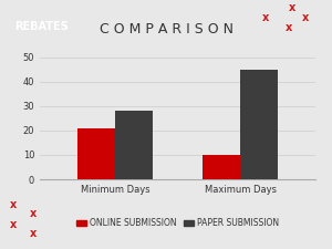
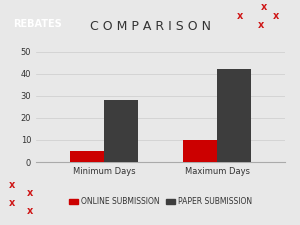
ONLINE SUBMISSION/Minimum Days: 21 -> 5
PAPER SUBMISSION/Maximum Days: 45 -> 42
